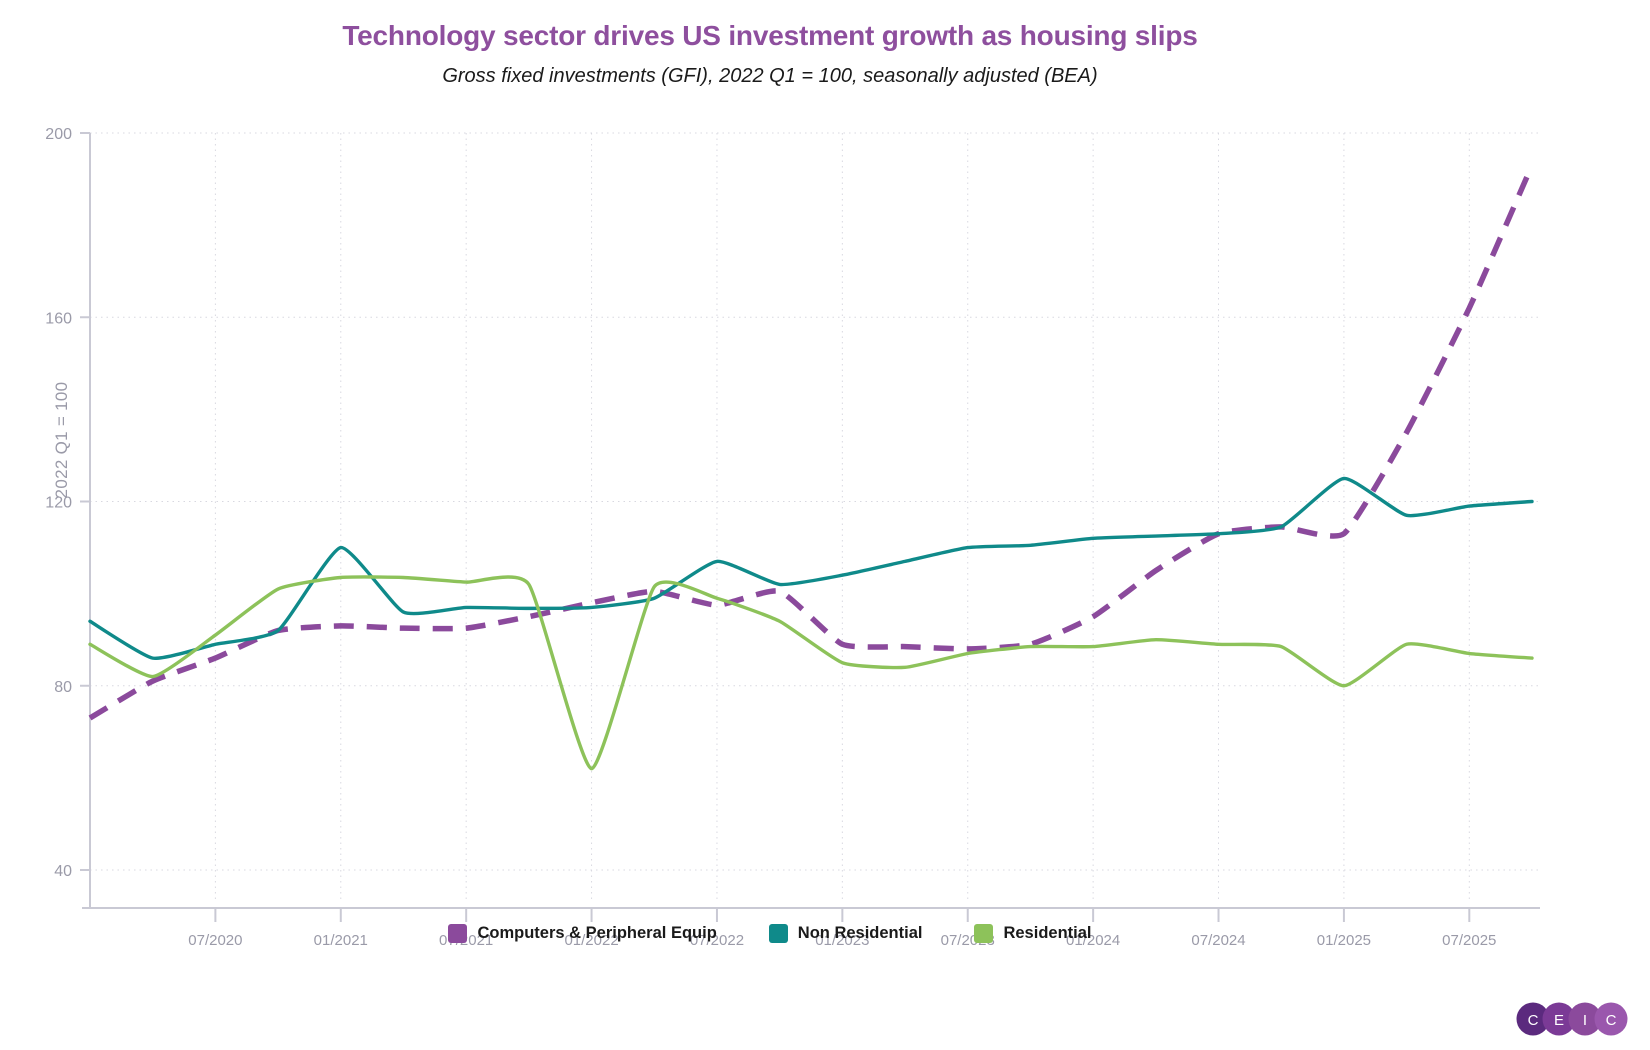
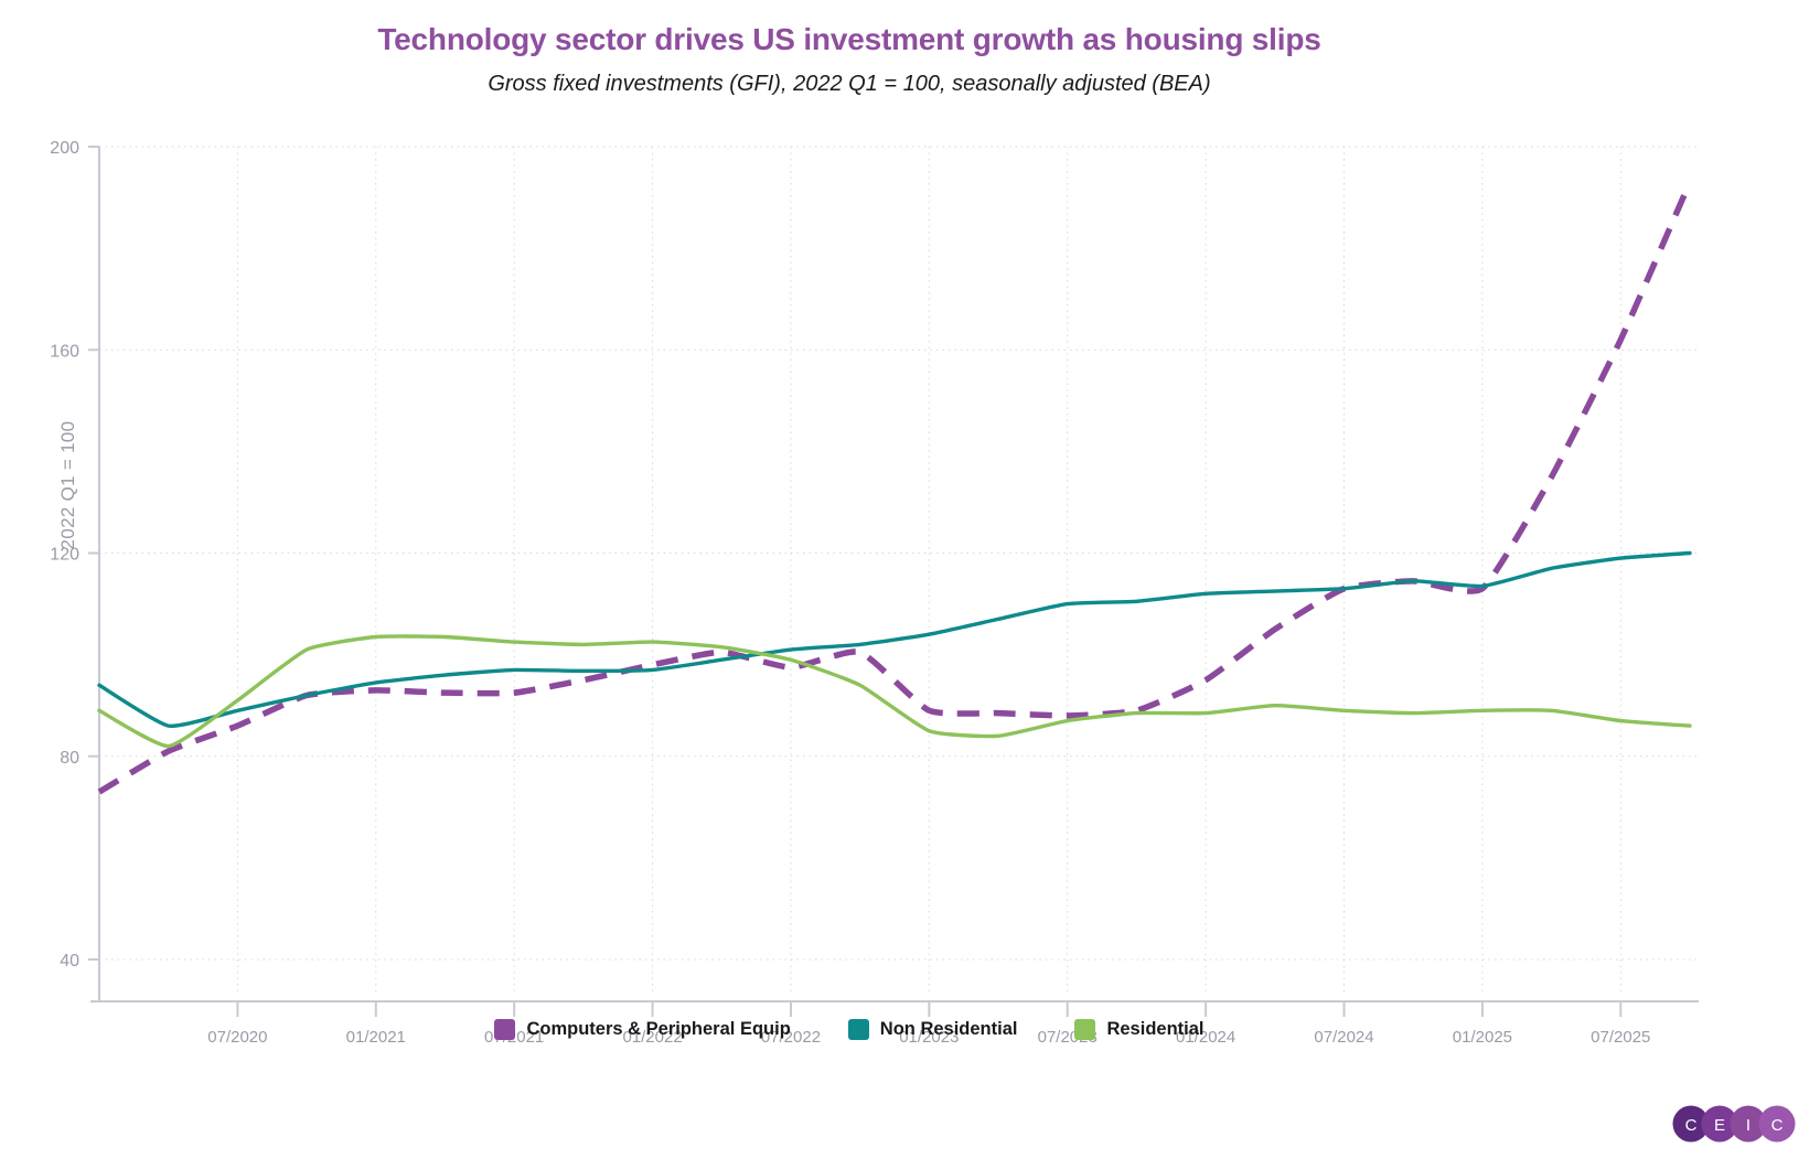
Non Residential/01/2021: 110 -> 94
Residential/01/2022: 62 -> 102
Non Residential/07/2022: 107 -> 101
Non Residential/01/2025: 125 -> 114
Residential/01/2025: 80 -> 89
